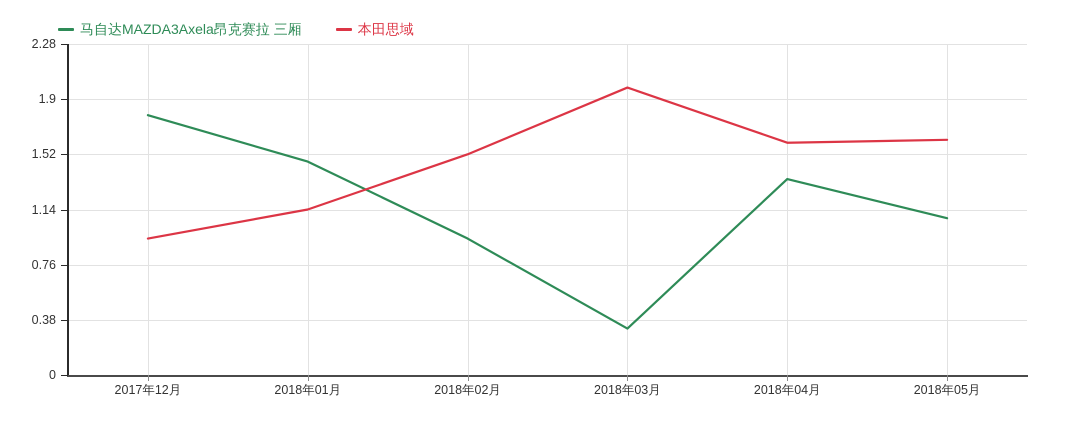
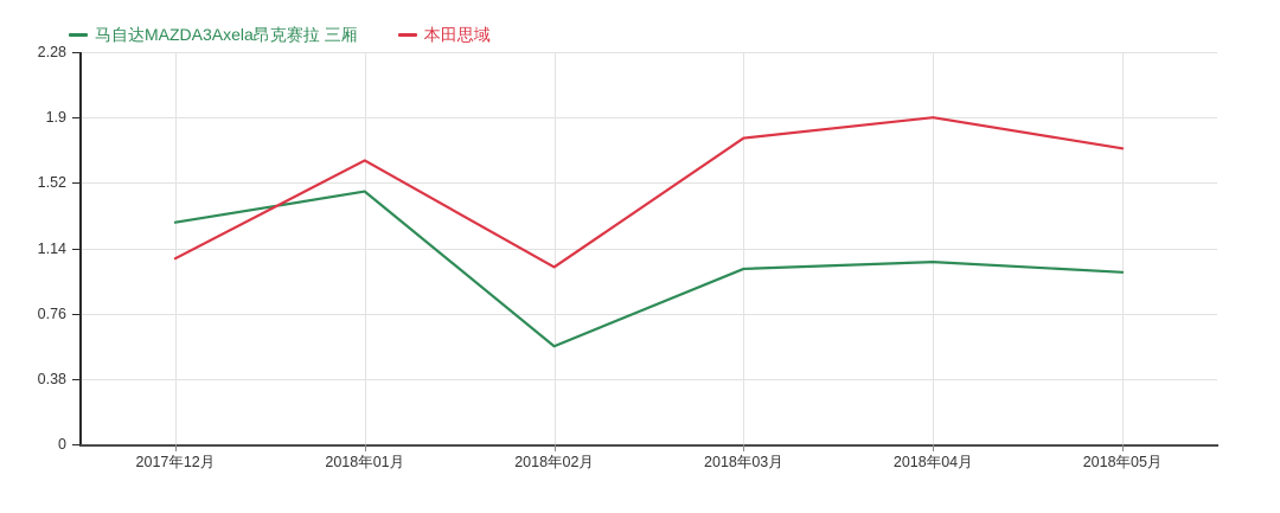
马自达MAZDA3Axela昂克赛拉 三厢/2017年12月: 1.79 -> 1.29
本田思域/2017年12月: 0.94 -> 1.08
本田思域/2018年01月: 1.14 -> 1.65
马自达MAZDA3Axela昂克赛拉 三厢/2018年02月: 0.94 -> 0.57
本田思域/2018年02月: 1.52 -> 1.03
马自达MAZDA3Axela昂克赛拉 三厢/2018年03月: 0.32 -> 1.02
本田思域/2018年03月: 1.98 -> 1.78
马自达MAZDA3Axela昂克赛拉 三厢/2018年04月: 1.35 -> 1.06
本田思域/2018年04月: 1.60 -> 1.90
马自达MAZDA3Axela昂克赛拉 三厢/2018年05月: 1.08 -> 1.00
本田思域/2018年05月: 1.62 -> 1.72
